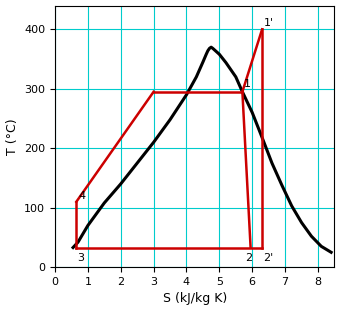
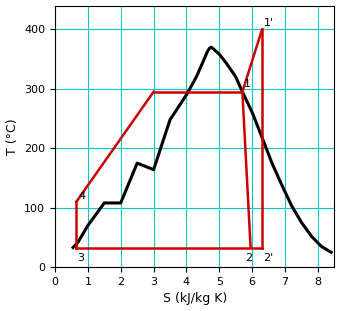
2: 140 -> 108
3: 210 -> 164
